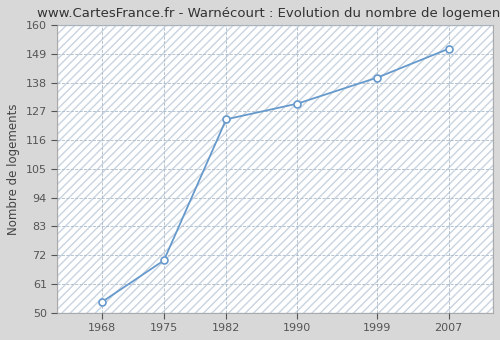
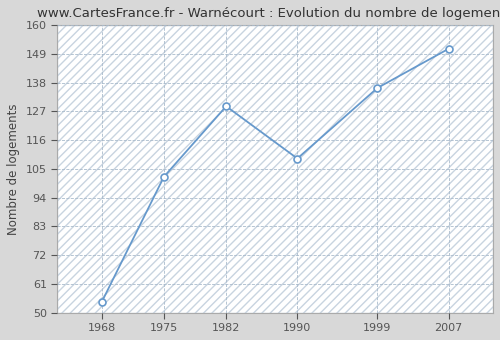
1975: 70 -> 102
1982: 124 -> 129
1990: 130 -> 109
1999: 140 -> 136
